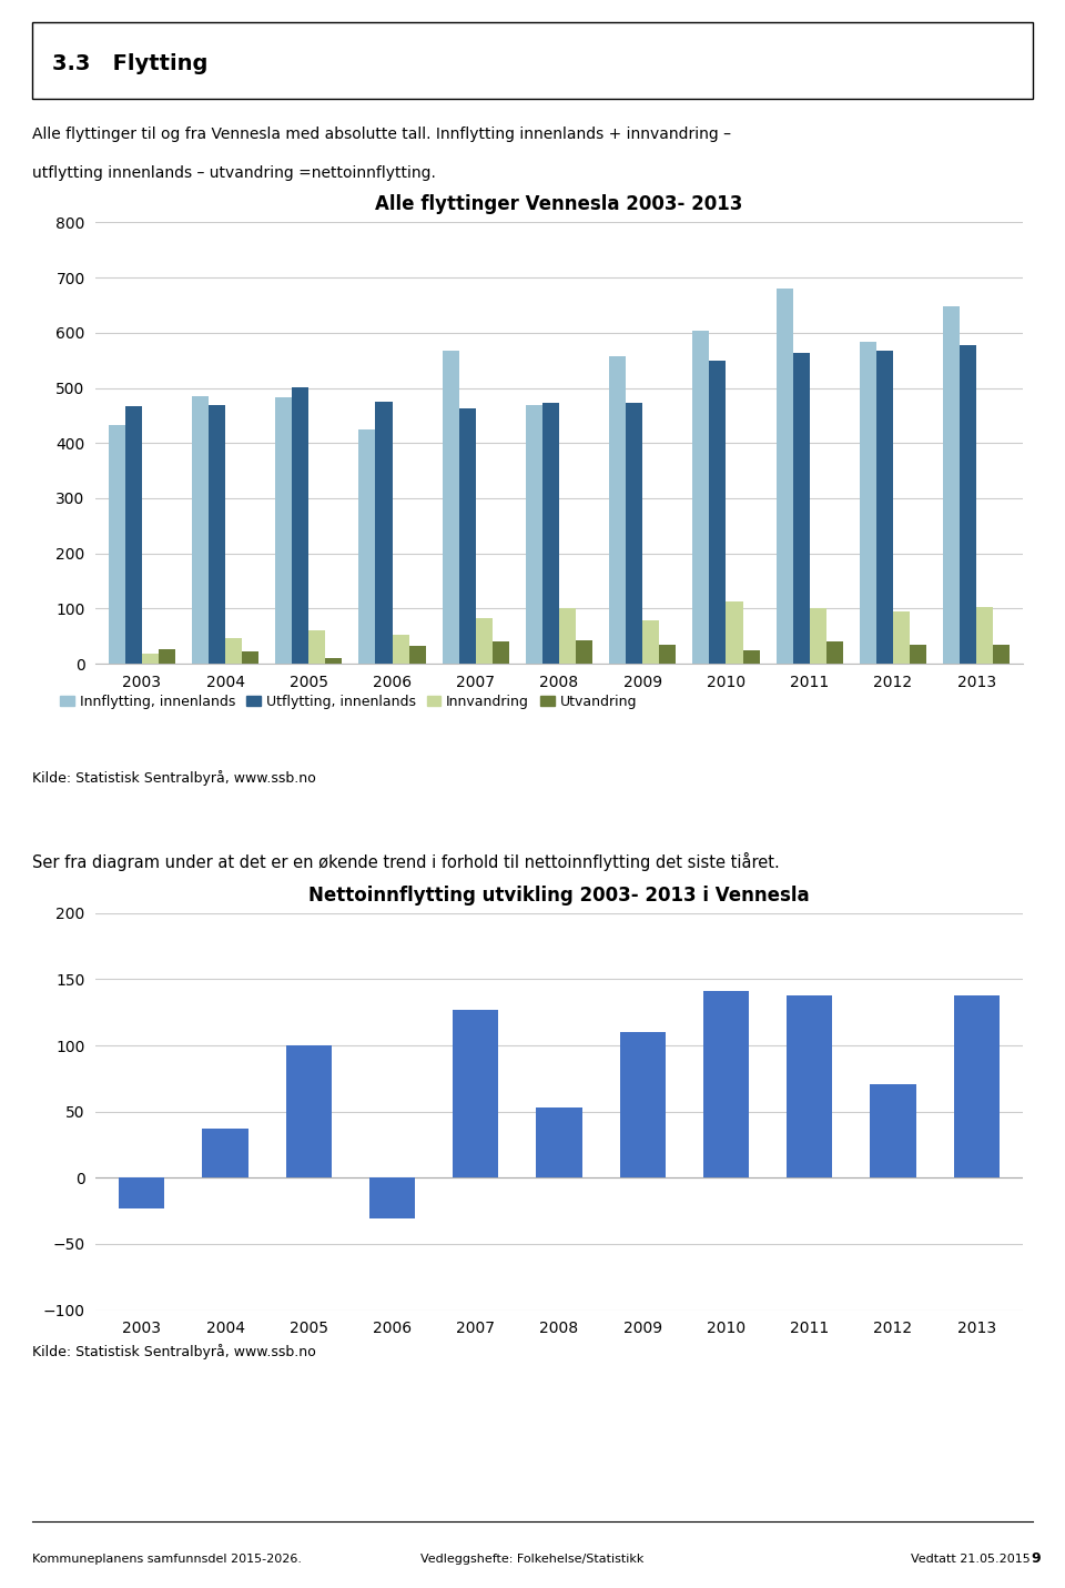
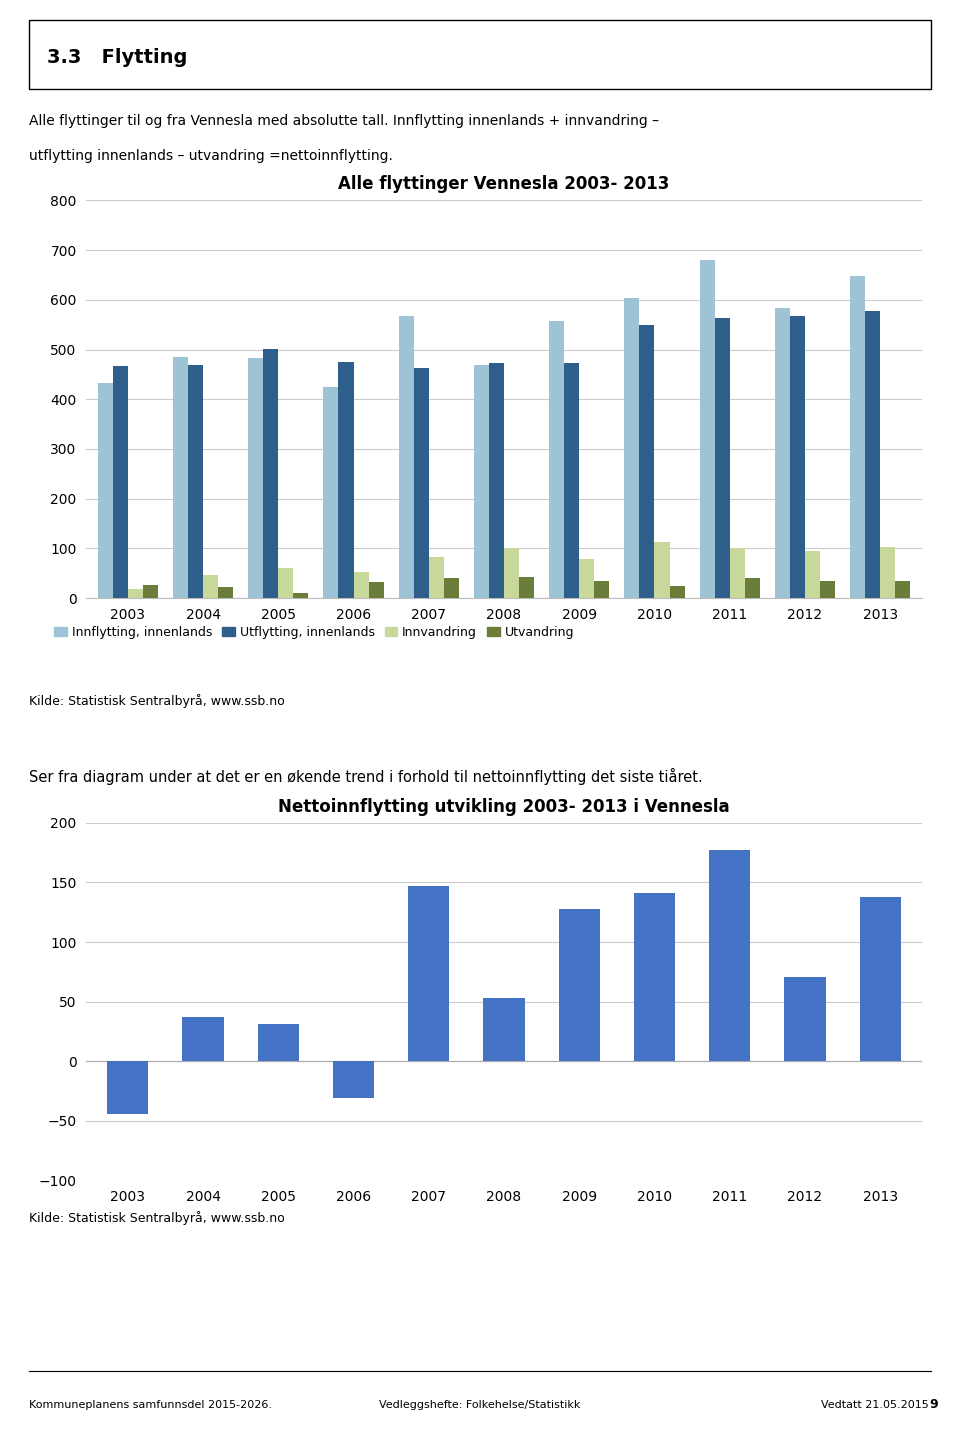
Nettoinnflytting utvikling 2003- 2013 i Vennesla/2003: -23 -> -44
Nettoinnflytting utvikling 2003- 2013 i Vennesla/2005: 100 -> 31
Nettoinnflytting utvikling 2003- 2013 i Vennesla/2007: 127 -> 147
Nettoinnflytting utvikling 2003- 2013 i Vennesla/2009: 110 -> 128
Nettoinnflytting utvikling 2003- 2013 i Vennesla/2011: 138 -> 177
